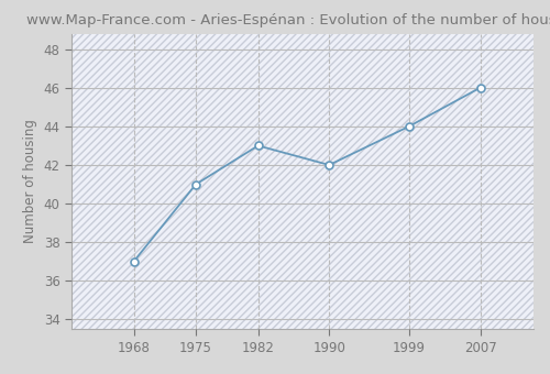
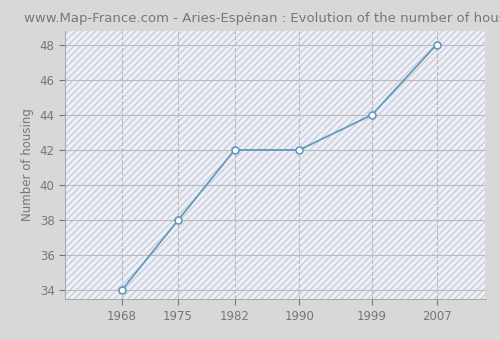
1968: 37 -> 34
1975: 41 -> 38
1982: 43 -> 42
2007: 46 -> 48
